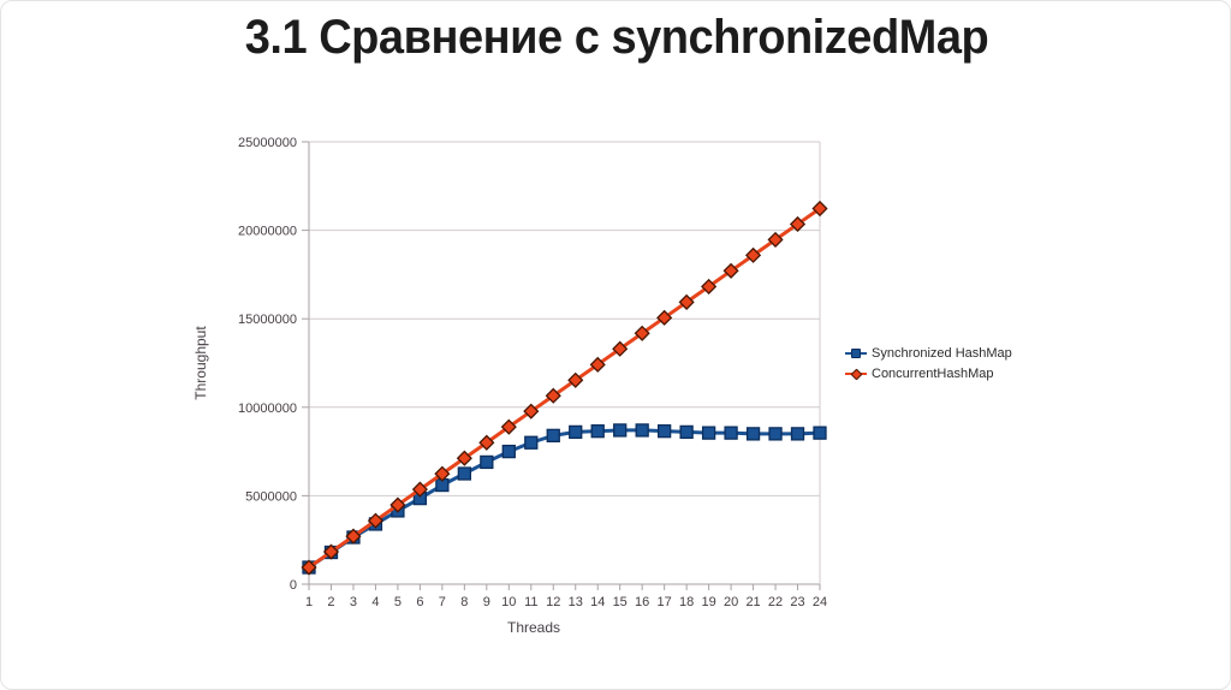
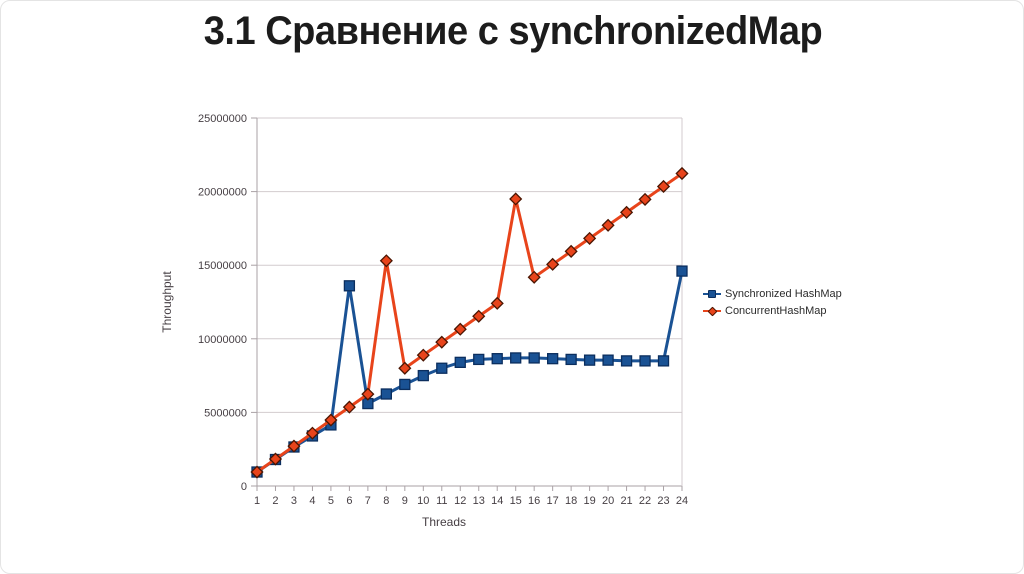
Synchronized HashMap/6: 4800000 -> 13600000
ConcurrentHashMap/8: 7100000 -> 15300000
ConcurrentHashMap/15: 13300000 -> 19500000
Synchronized HashMap/24: 8600000 -> 14600000
